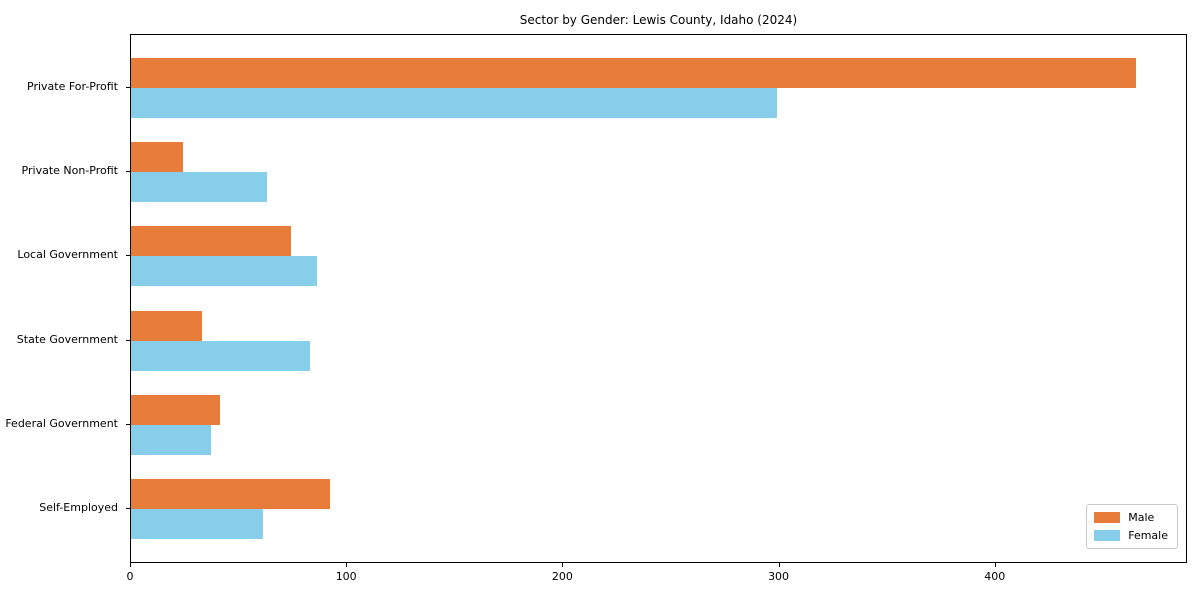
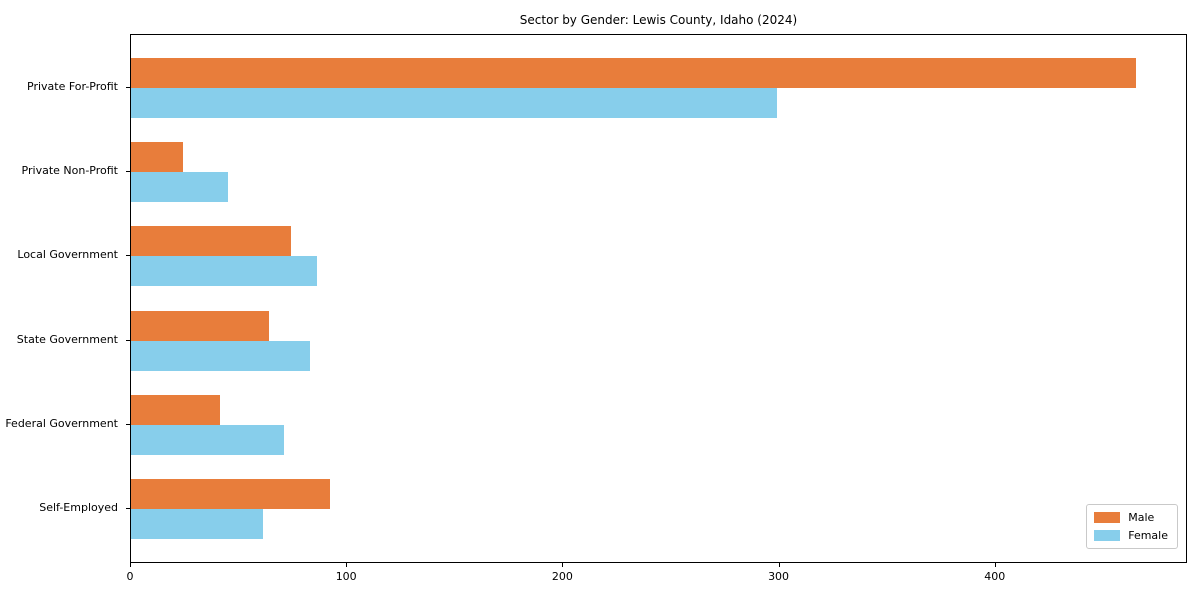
Female/Private Non-Profit: 63 -> 45
Male/State Government: 33 -> 64
Female/Federal Government: 37 -> 71
